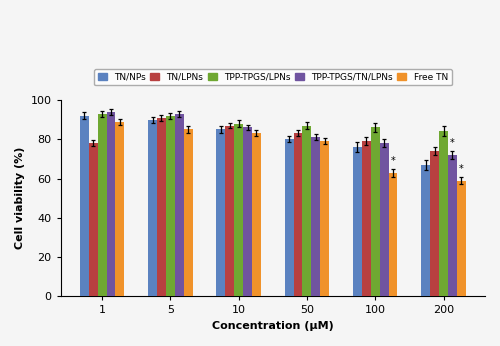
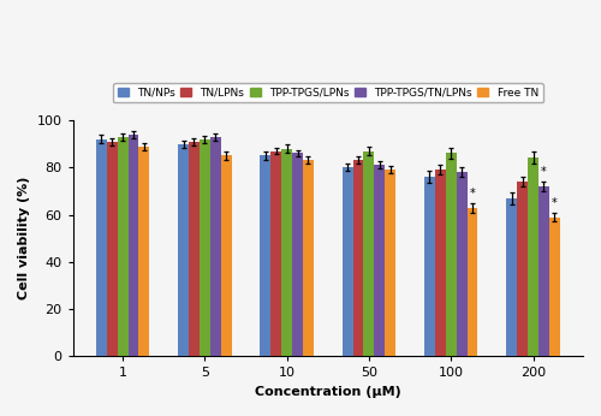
TN/LPNs/1: 78 -> 91
